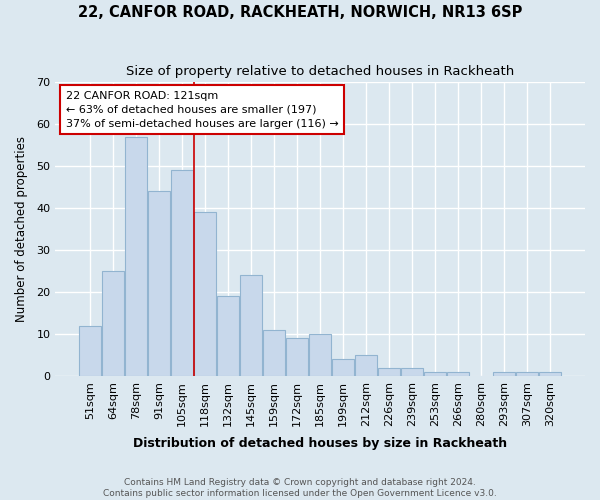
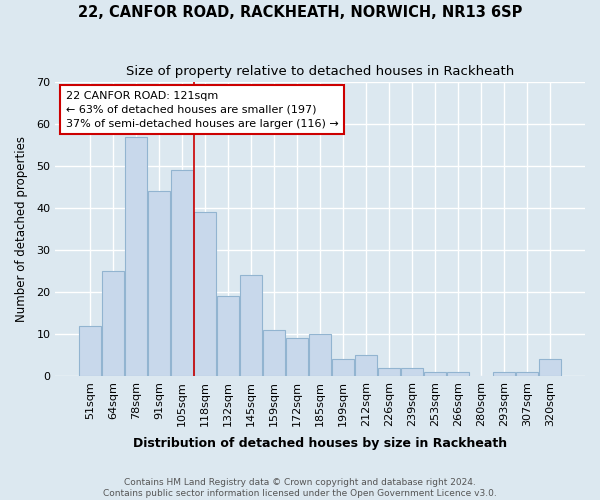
320sqm: 1 -> 4
